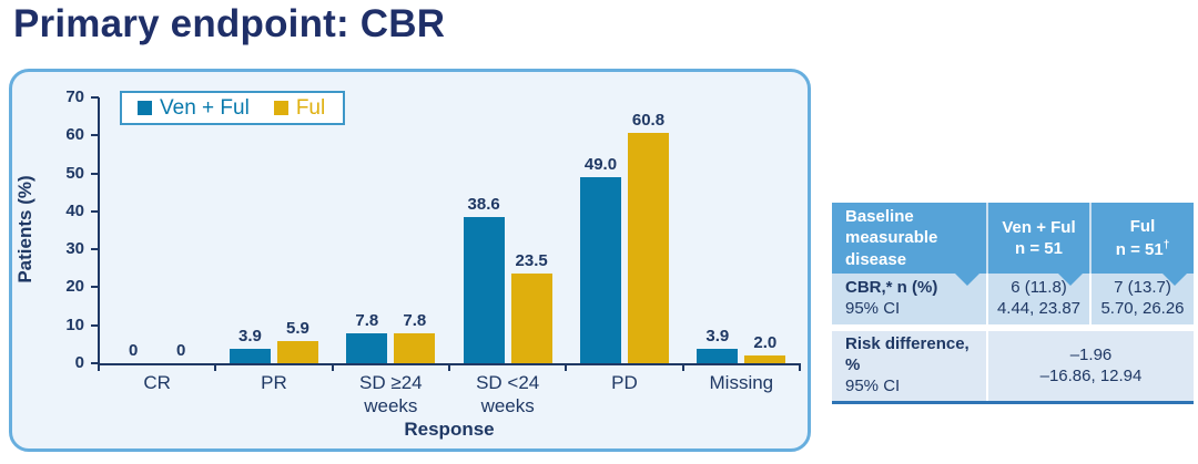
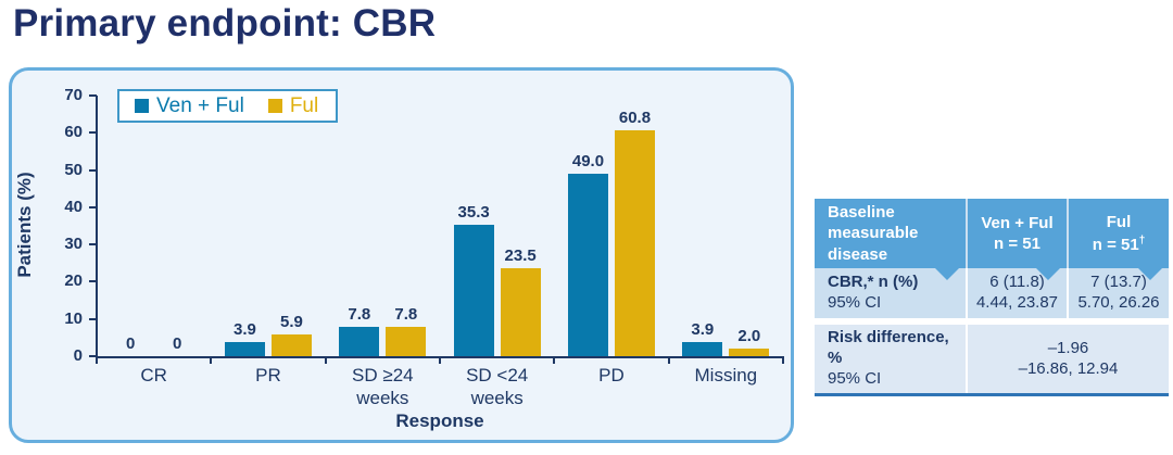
Ven + Ful/SD <24 weeks: 38.6 -> 35.3
